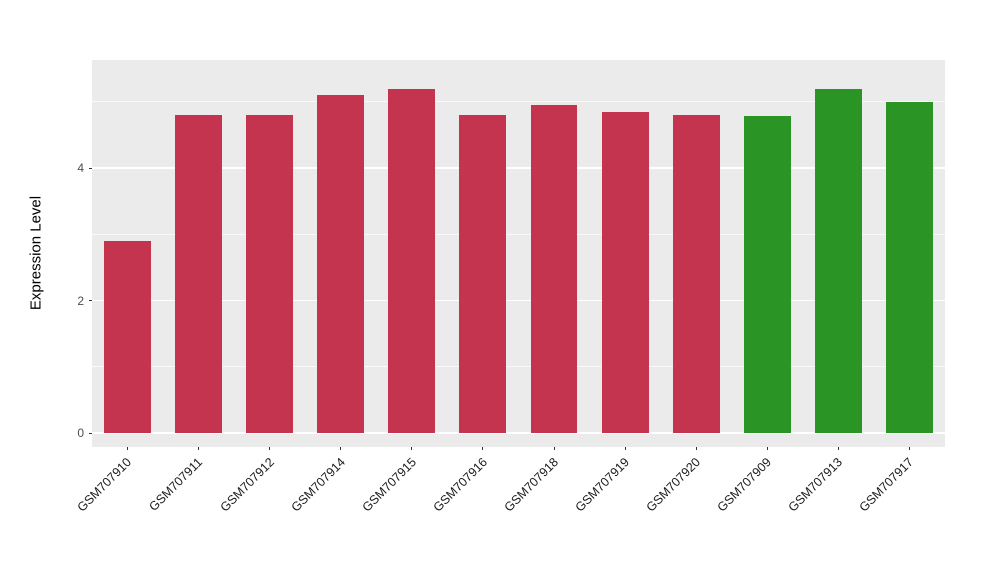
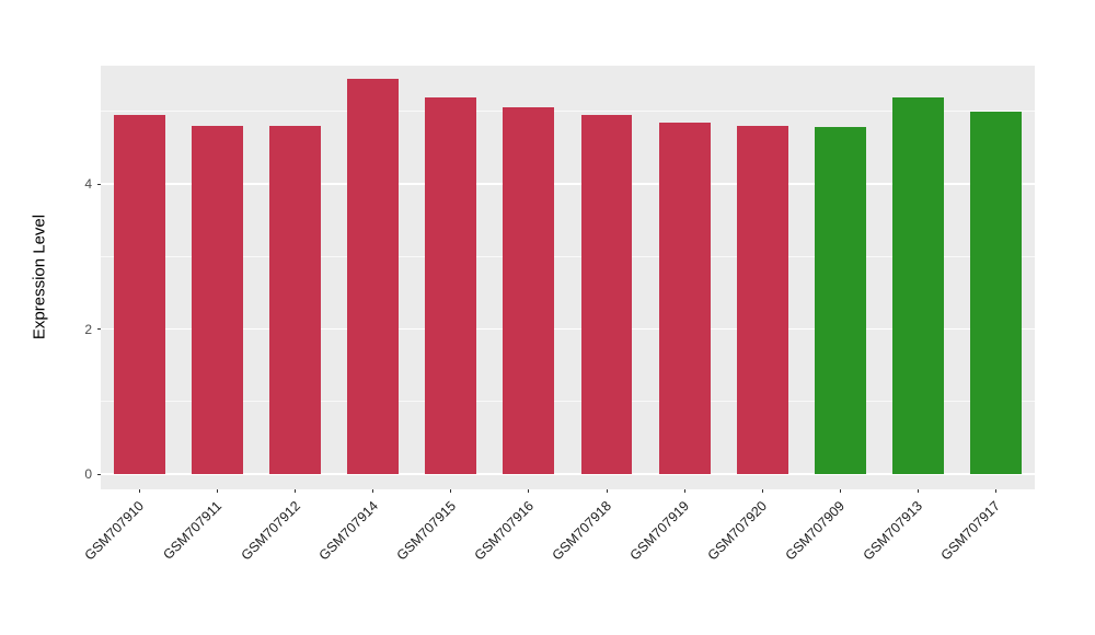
GSM707910: 2.9 -> 5.0
GSM707914: 5.1 -> 5.5
GSM707916: 4.8 -> 5.0
